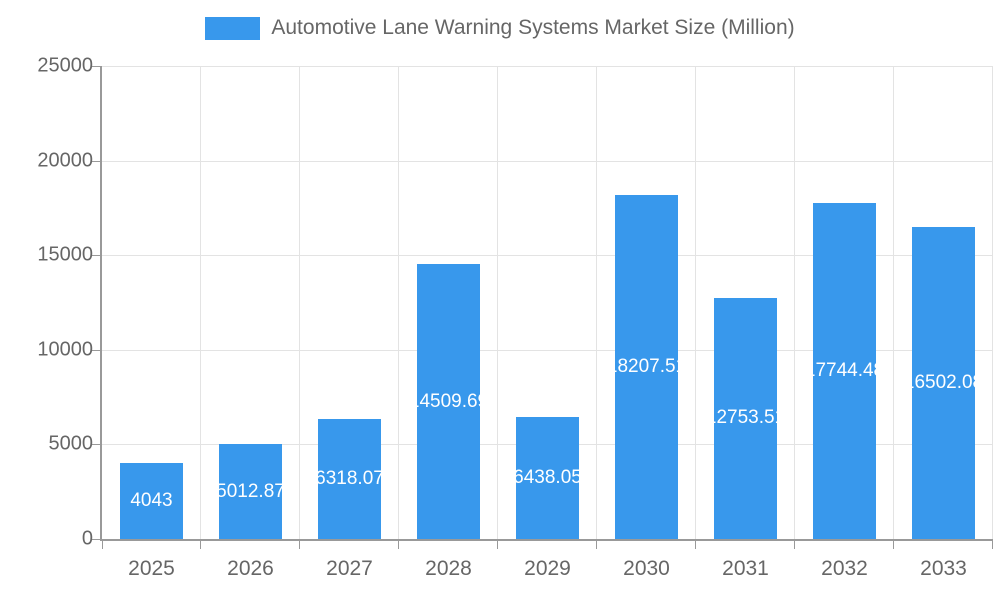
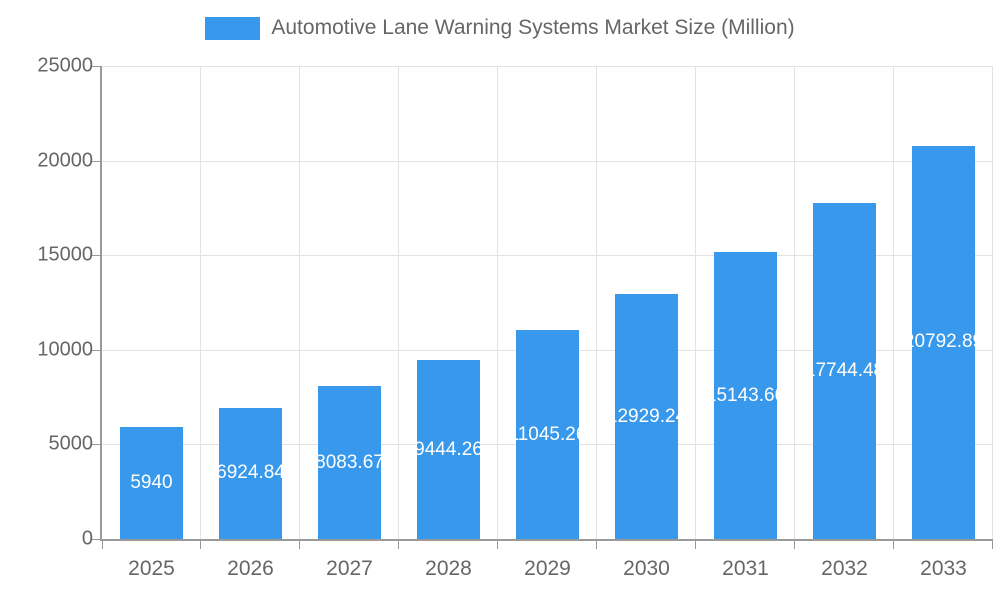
2025: 4043 -> 5940
2026: 5012.87 -> 6924.84
2027: 6318.07 -> 8083.67
2028: 14509.69 -> 9444.26
2029: 6438.05 -> 11045.26
2030: 18207.51 -> 12929.24
2031: 12753.51 -> 15143.66
2033: 16502.08 -> 20792.89
